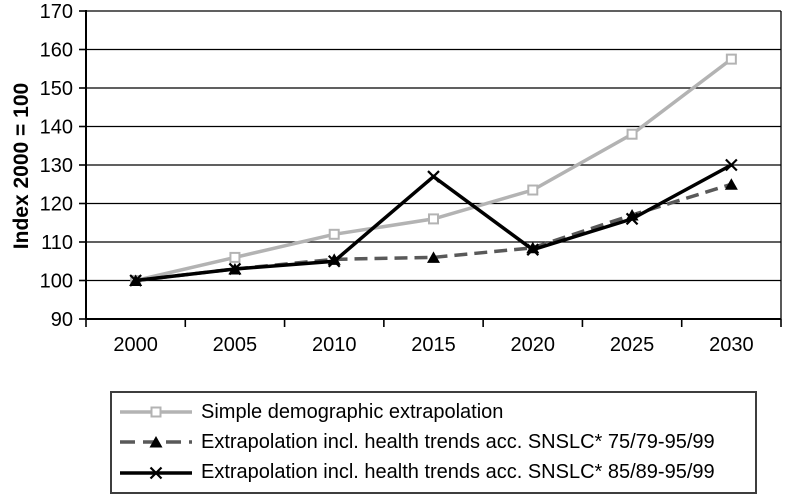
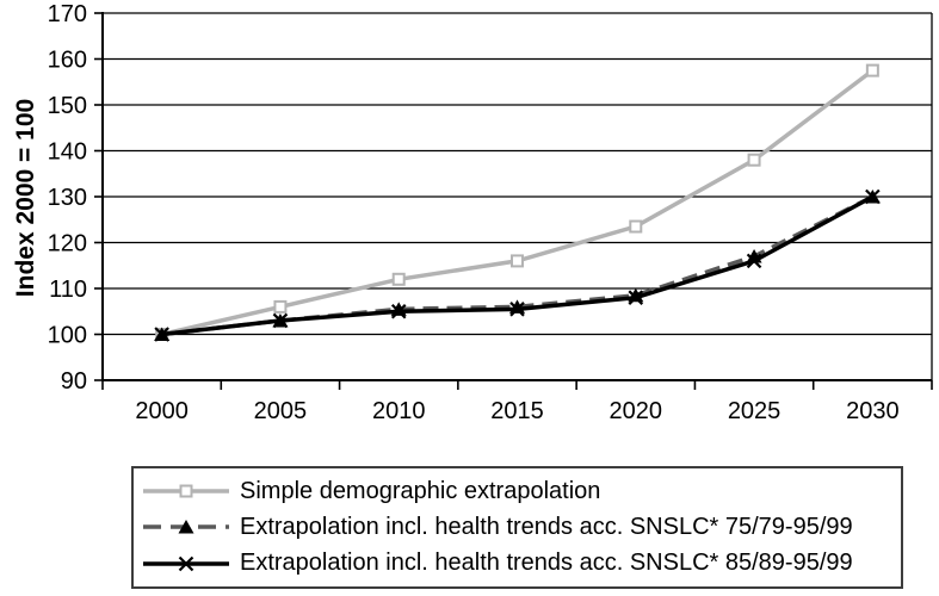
Extrapolation incl. health trends acc. SNSLC* 85/89-95/99/2015: 127 -> 106
Extrapolation incl. health trends acc. SNSLC* 75/79-95/99/2030: 125 -> 130
